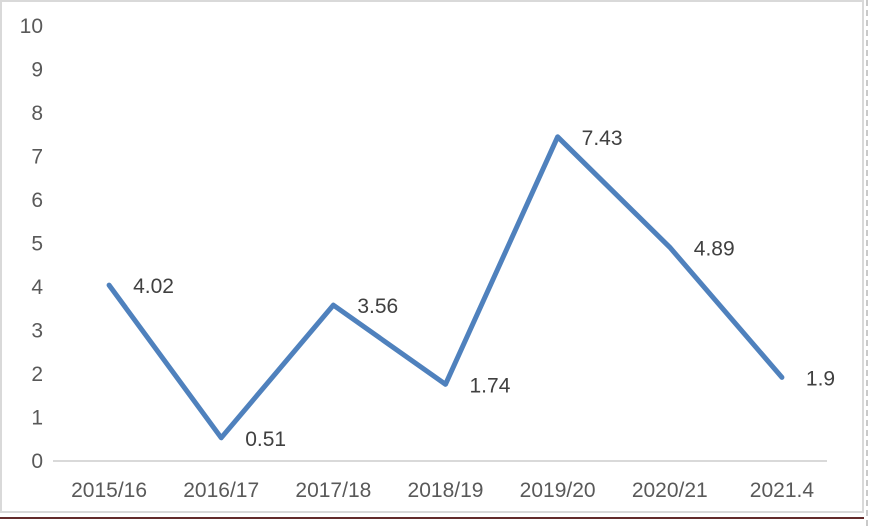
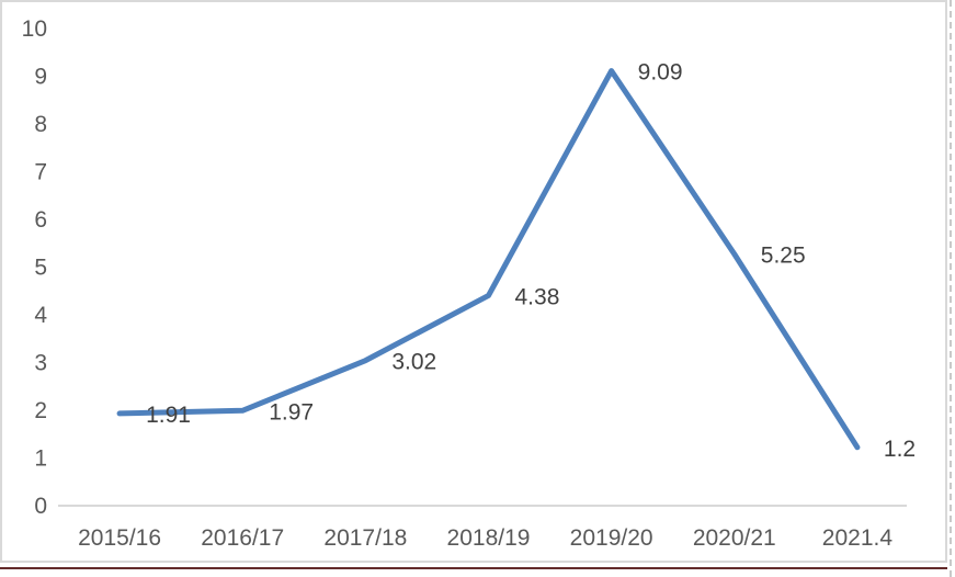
2015/16: 4.02 -> 1.91
2016/17: 0.51 -> 1.97
2017/18: 3.56 -> 3.02
2018/19: 1.74 -> 4.38
2019/20: 7.43 -> 9.09
2020/21: 4.89 -> 5.25
2021.4: 1.9 -> 1.2
